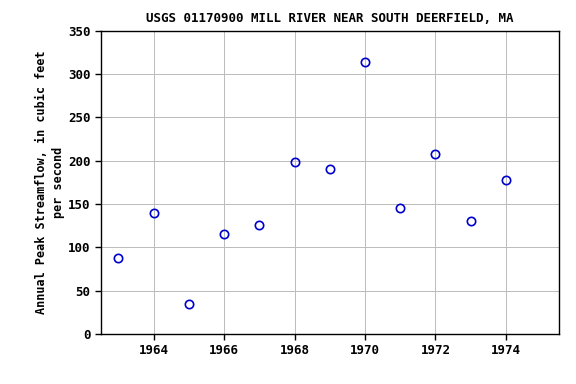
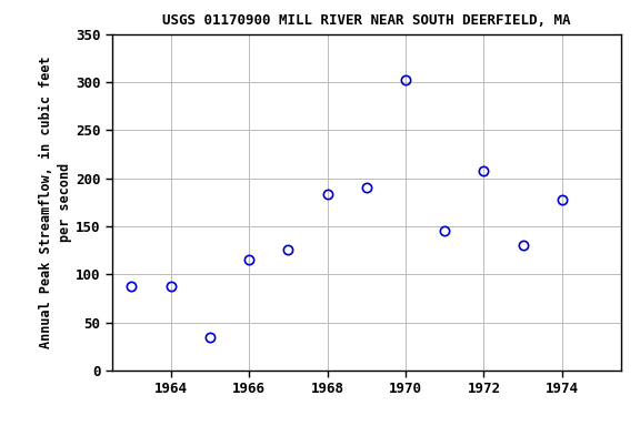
1964: 140 -> 88
1968: 198 -> 184
1970: 314 -> 302
